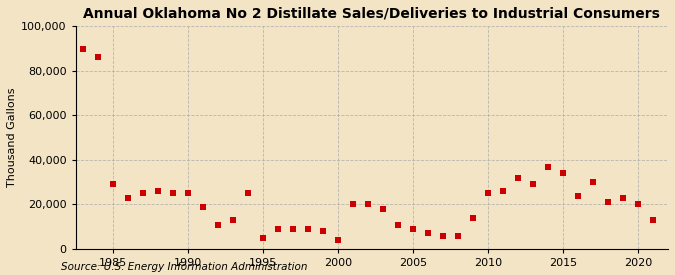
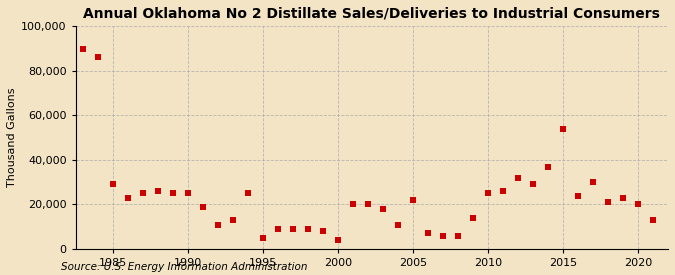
2005: 9,000 -> 22,000
2015: 34,000 -> 54,000
